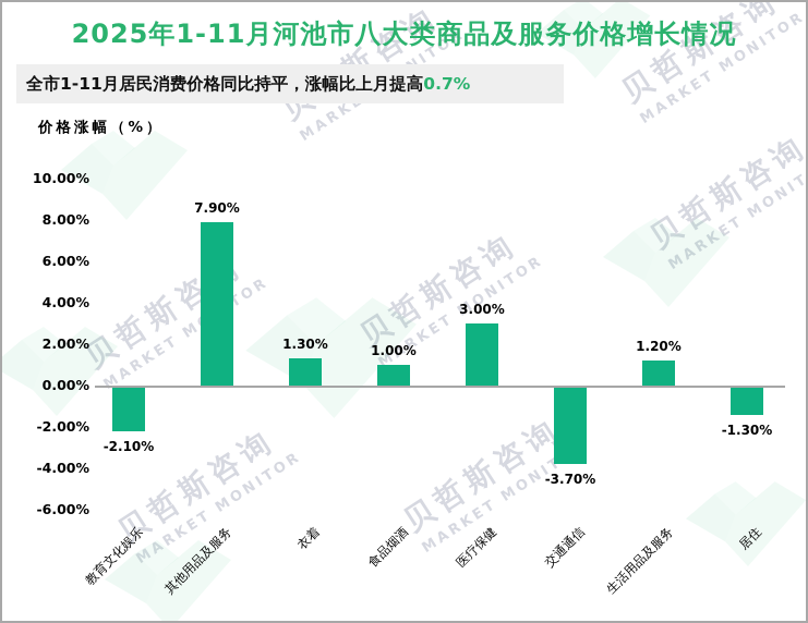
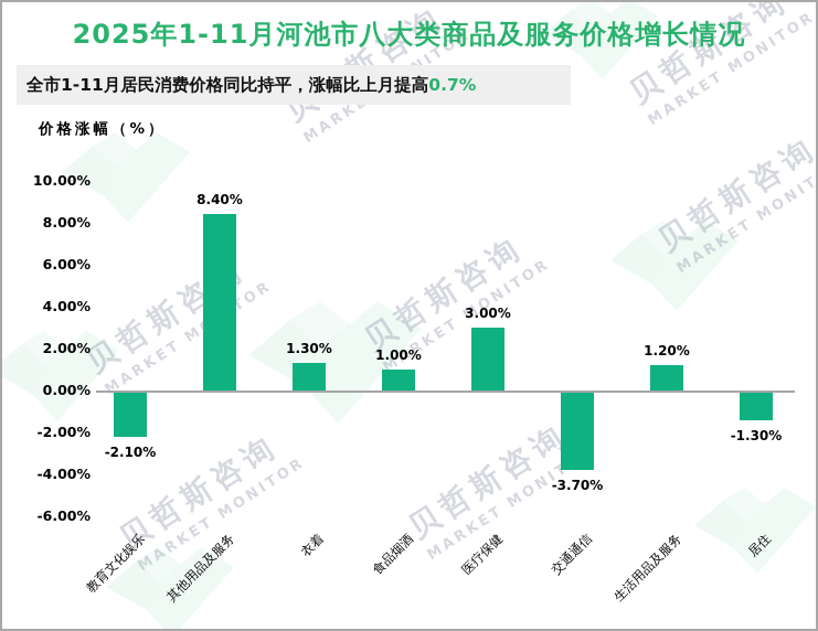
其他用品及服务: 7.90% -> 8.40%
